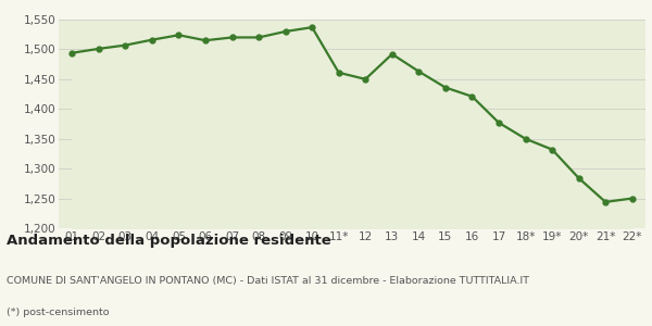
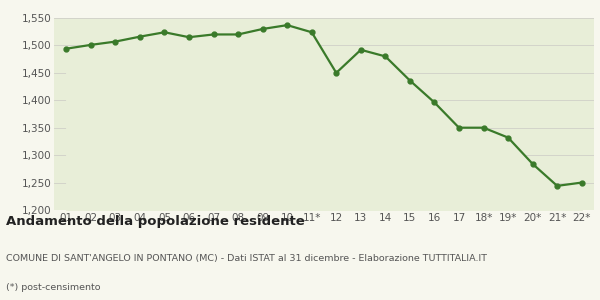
11*: 1,461 -> 1,524
14: 1,463 -> 1,480
16: 1,421 -> 1,396
17: 1,377 -> 1,350
